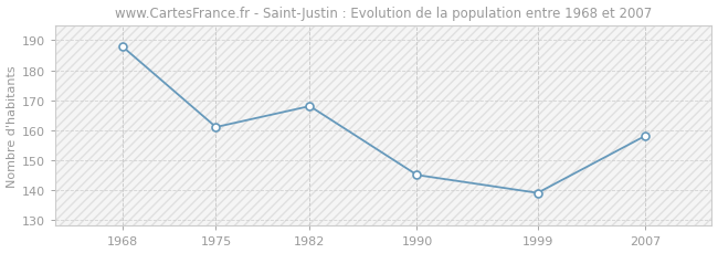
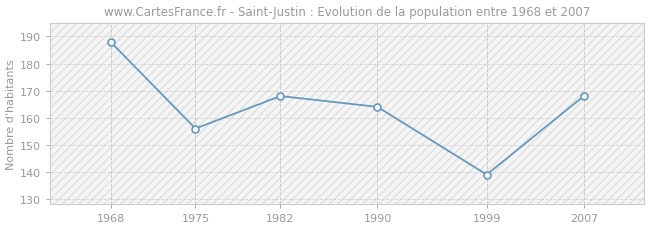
1975: 161 -> 156
1990: 145 -> 164
2007: 158 -> 168
